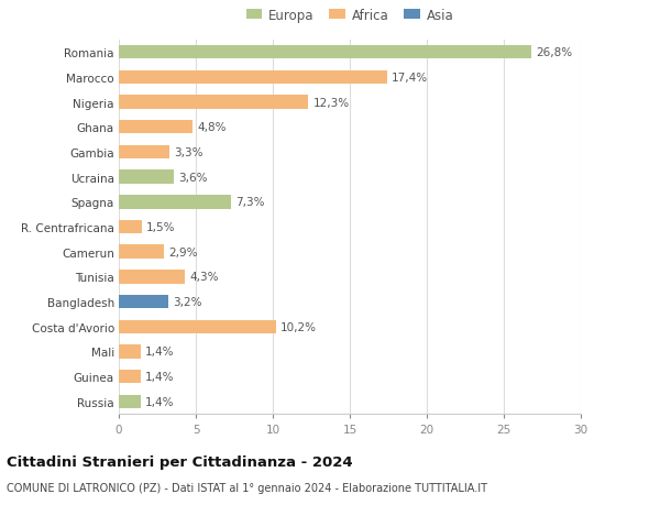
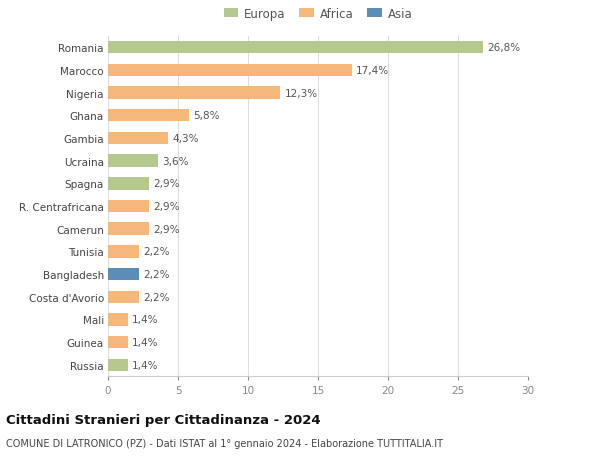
Ghana: 4,8% -> 5,8%
Gambia: 3,3% -> 4,3%
Spagna: 7,3% -> 2,9%
R. Centrafricana: 1,5% -> 2,9%
Tunisia: 4,3% -> 2,2%
Bangladesh: 3,2% -> 2,2%
Costa d'Avorio: 10,2% -> 2,2%
